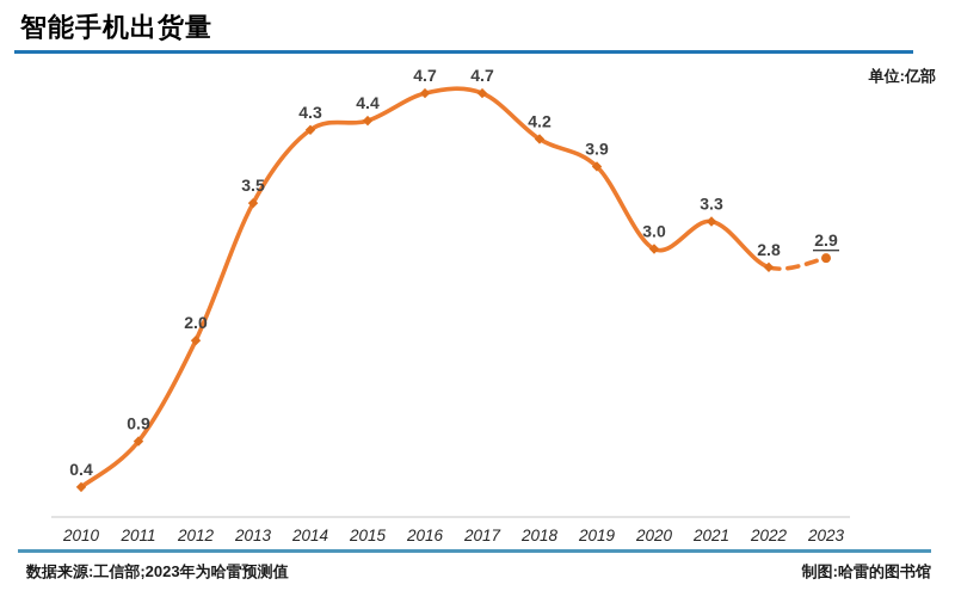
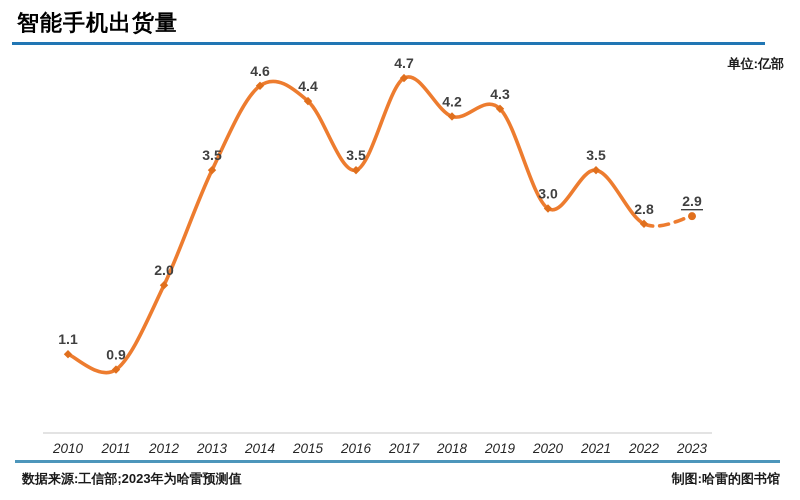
2010: 0.4 -> 1.1
2014: 4.3 -> 4.6
2016: 4.7 -> 3.5
2019: 3.9 -> 4.3
2021: 3.3 -> 3.5
